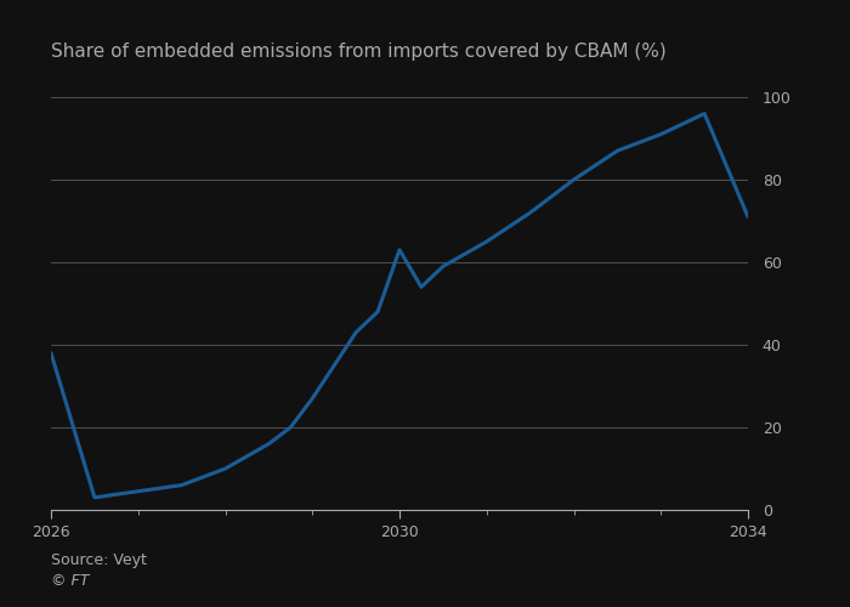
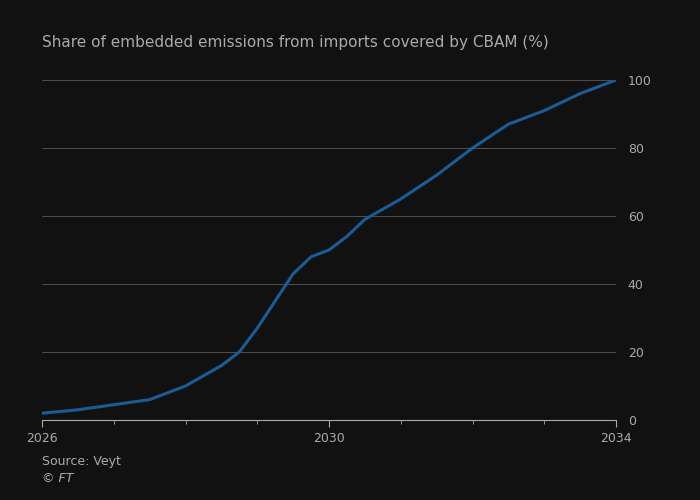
2026: 38.0 -> 2.0
2030: 63.0 -> 50.0
2034: 71.0 -> 100.0
